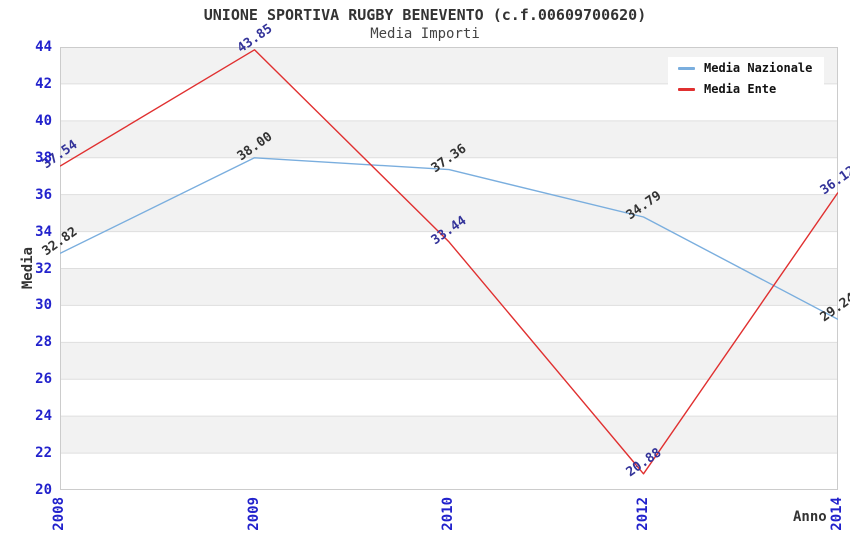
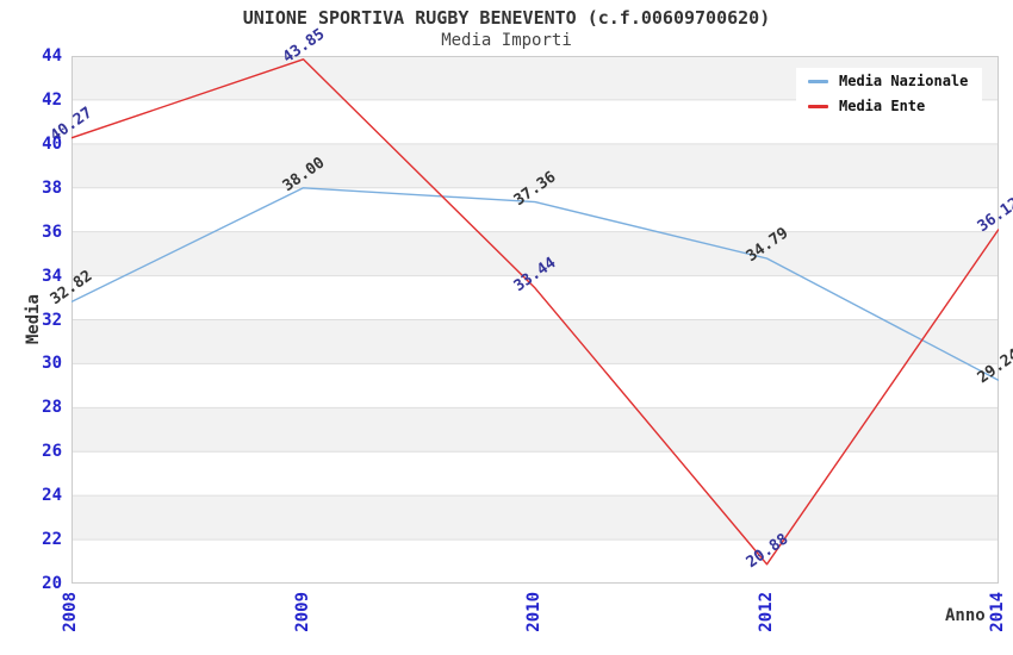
Media Ente/2008: 37.54 -> 40.27
